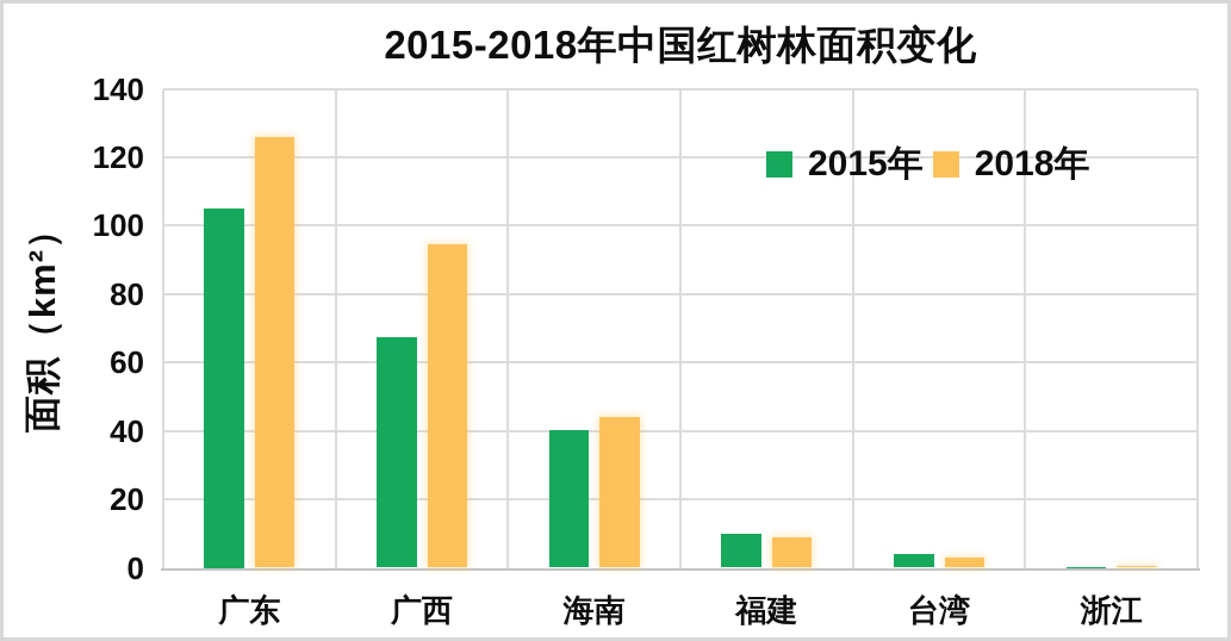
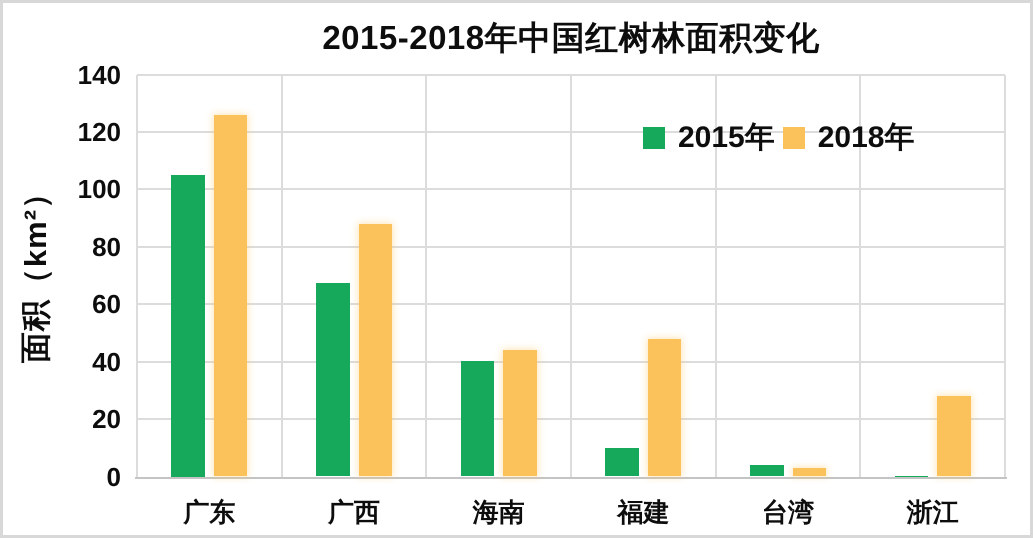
2018年/广西: 94 -> 88
2018年/福建: 9 -> 48
2018年/浙江: 1 -> 28
